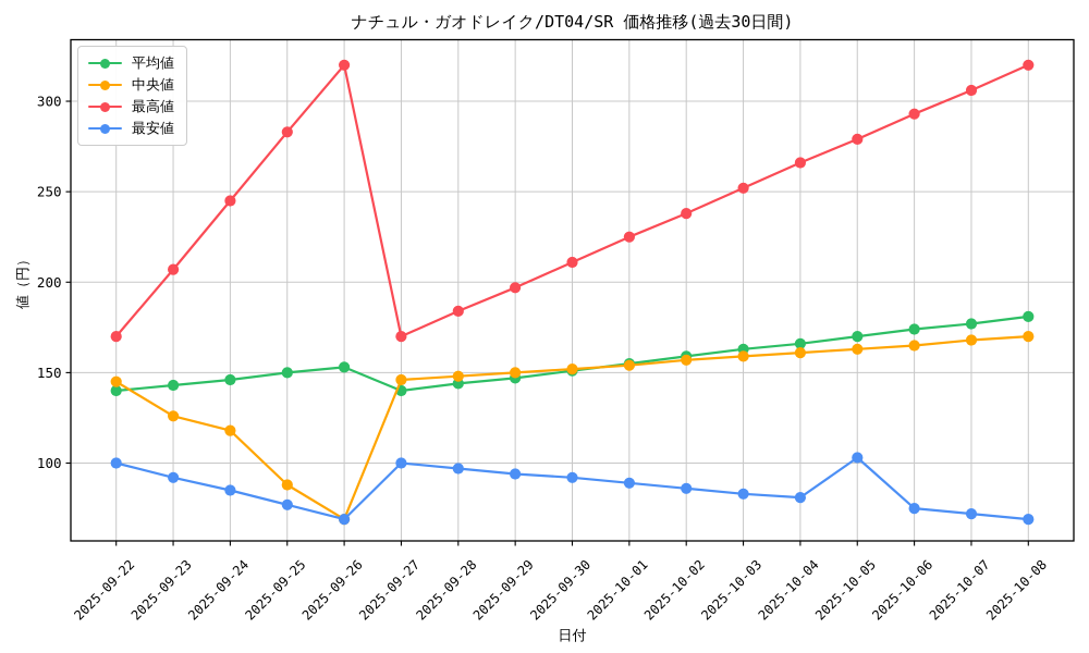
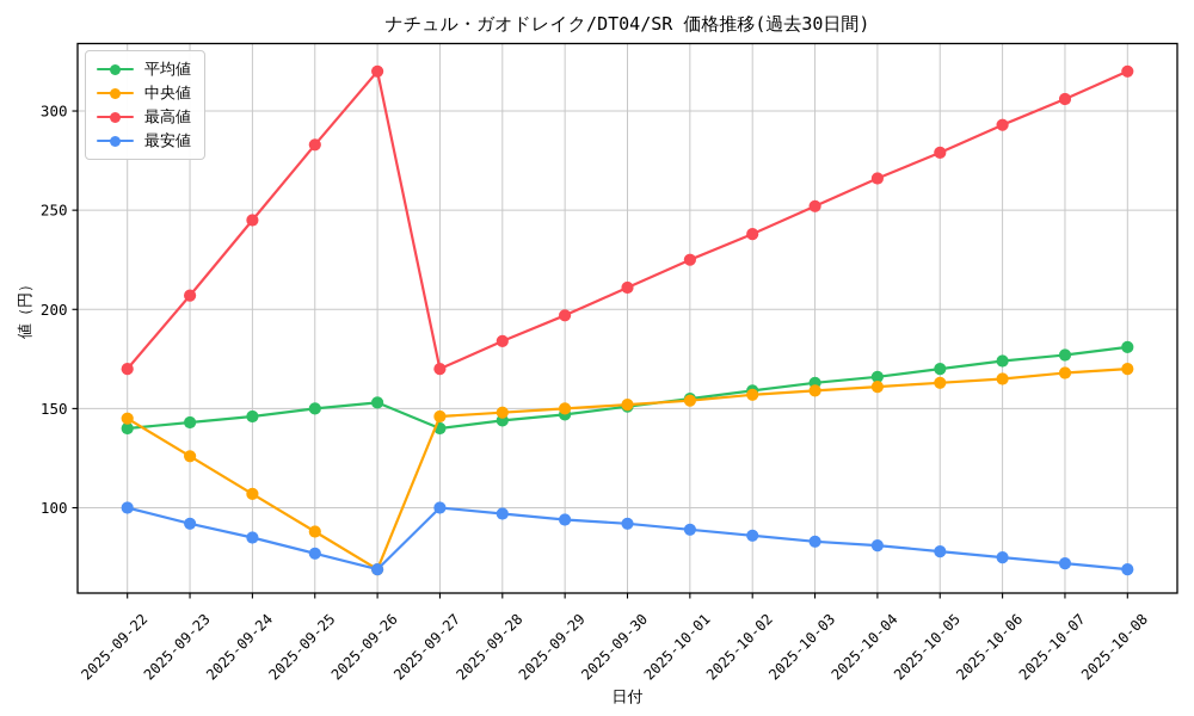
中央値/2025-09-24: 118 -> 107
最安値/2025-10-05: 103 -> 78
